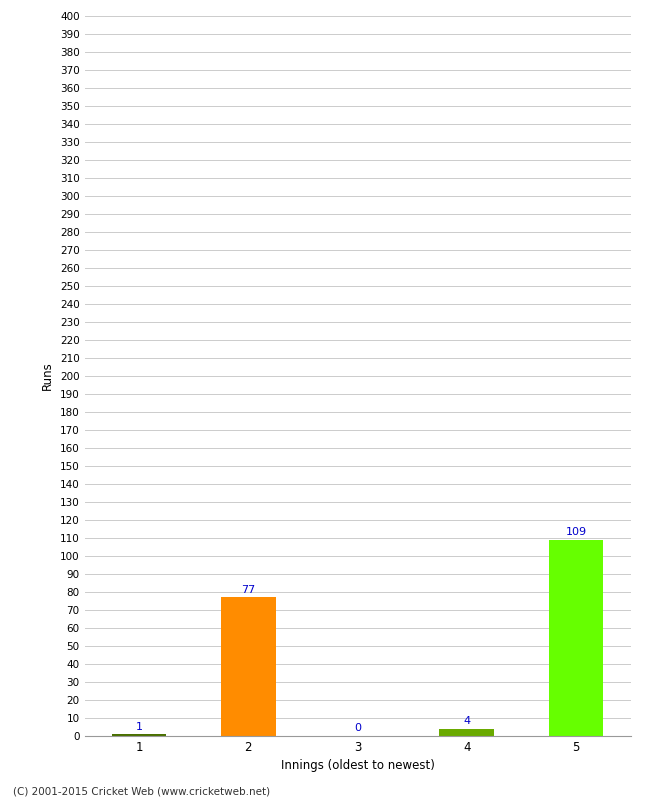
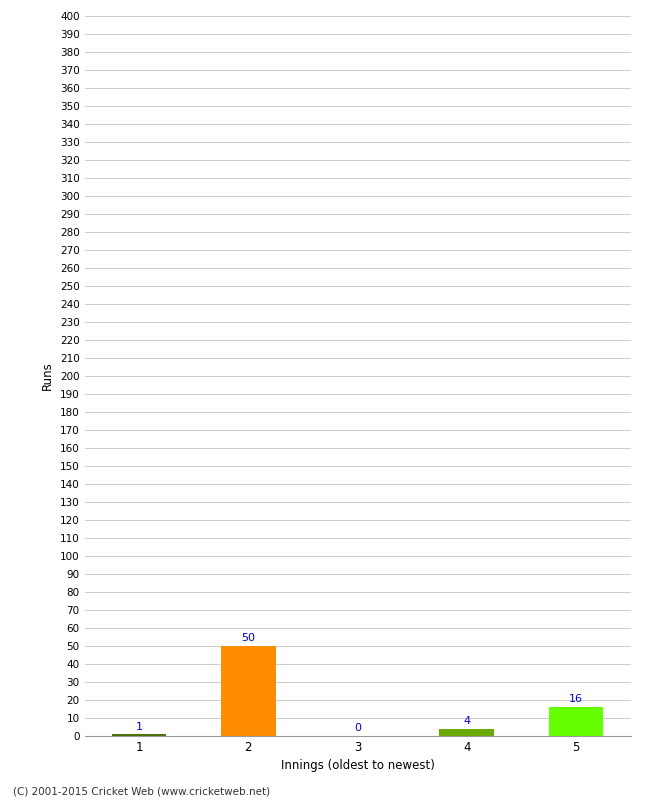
2: 77 -> 50
5: 109 -> 16
